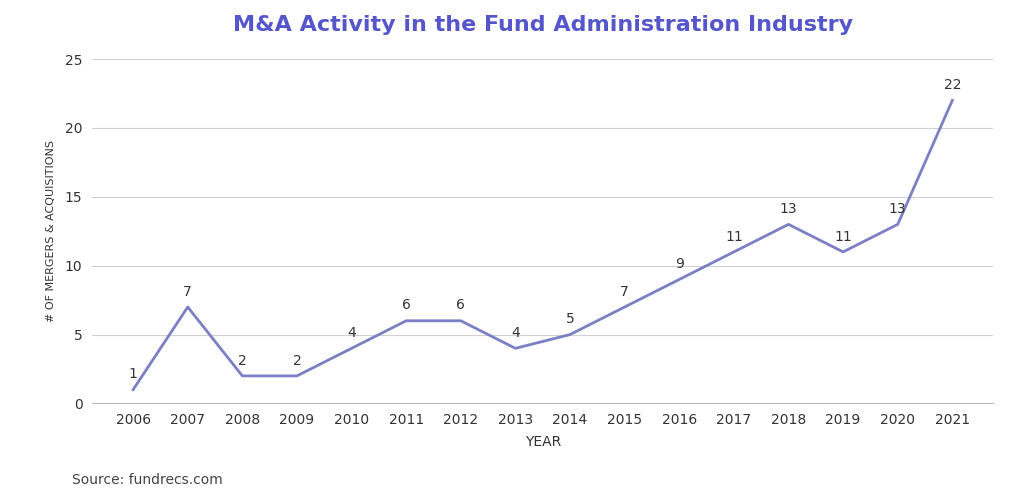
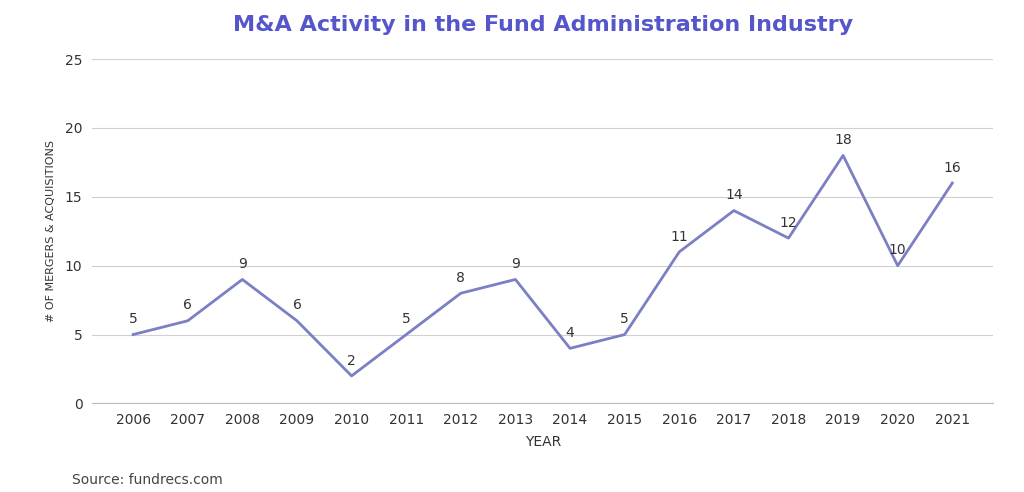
2006: 1 -> 5
2007: 7 -> 6
2008: 2 -> 9
2009: 2 -> 6
2010: 4 -> 2
2011: 6 -> 5
2012: 6 -> 8
2013: 4 -> 9
2014: 5 -> 4
2015: 7 -> 5
2016: 9 -> 11
2017: 11 -> 14
2018: 13 -> 12
2019: 11 -> 18
2020: 13 -> 10
2021: 22 -> 16
